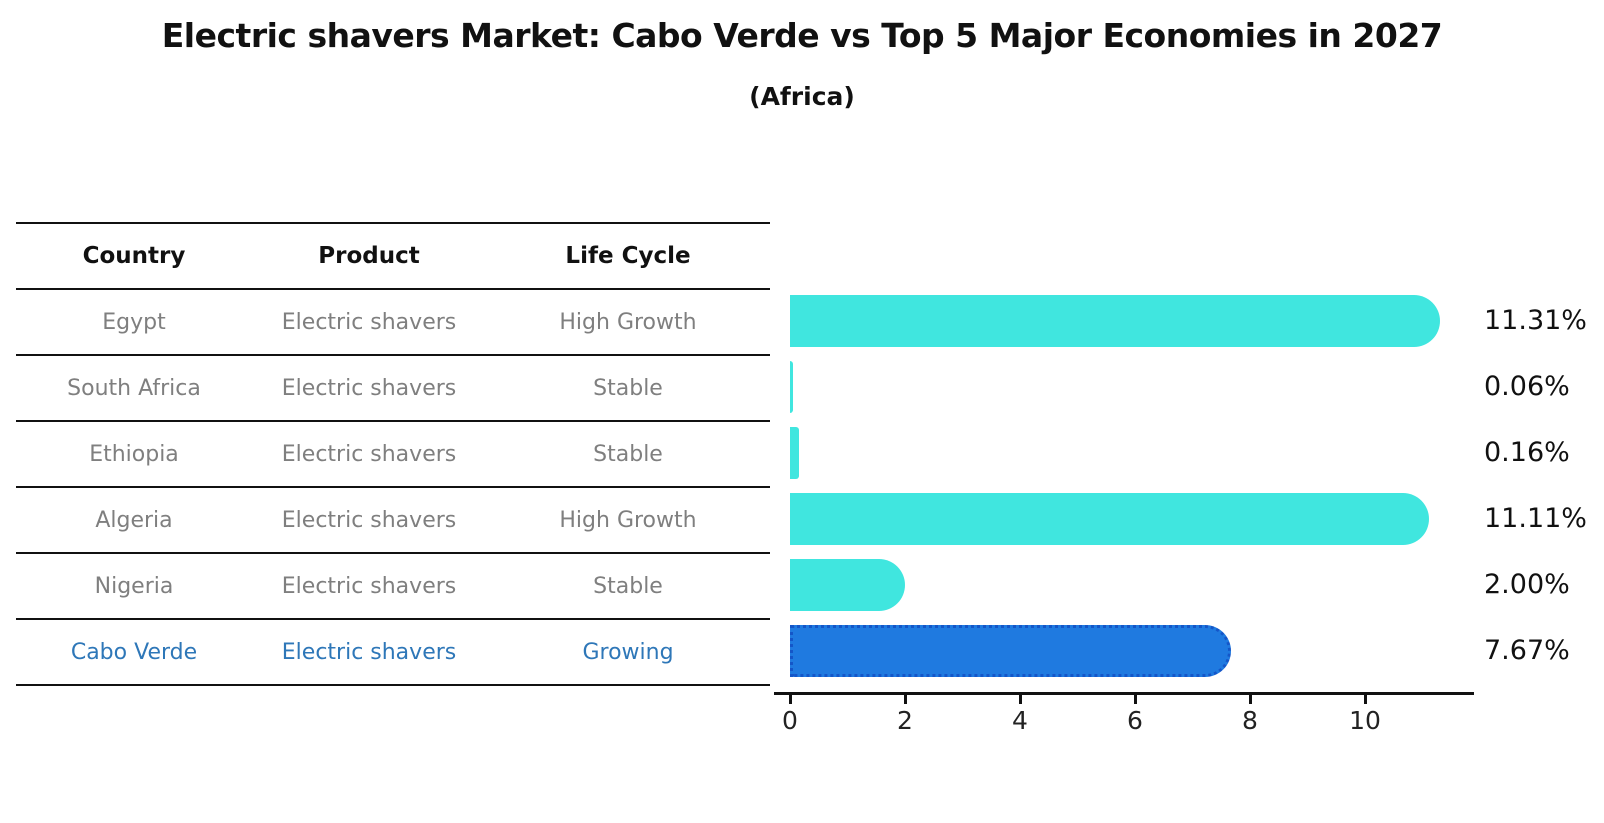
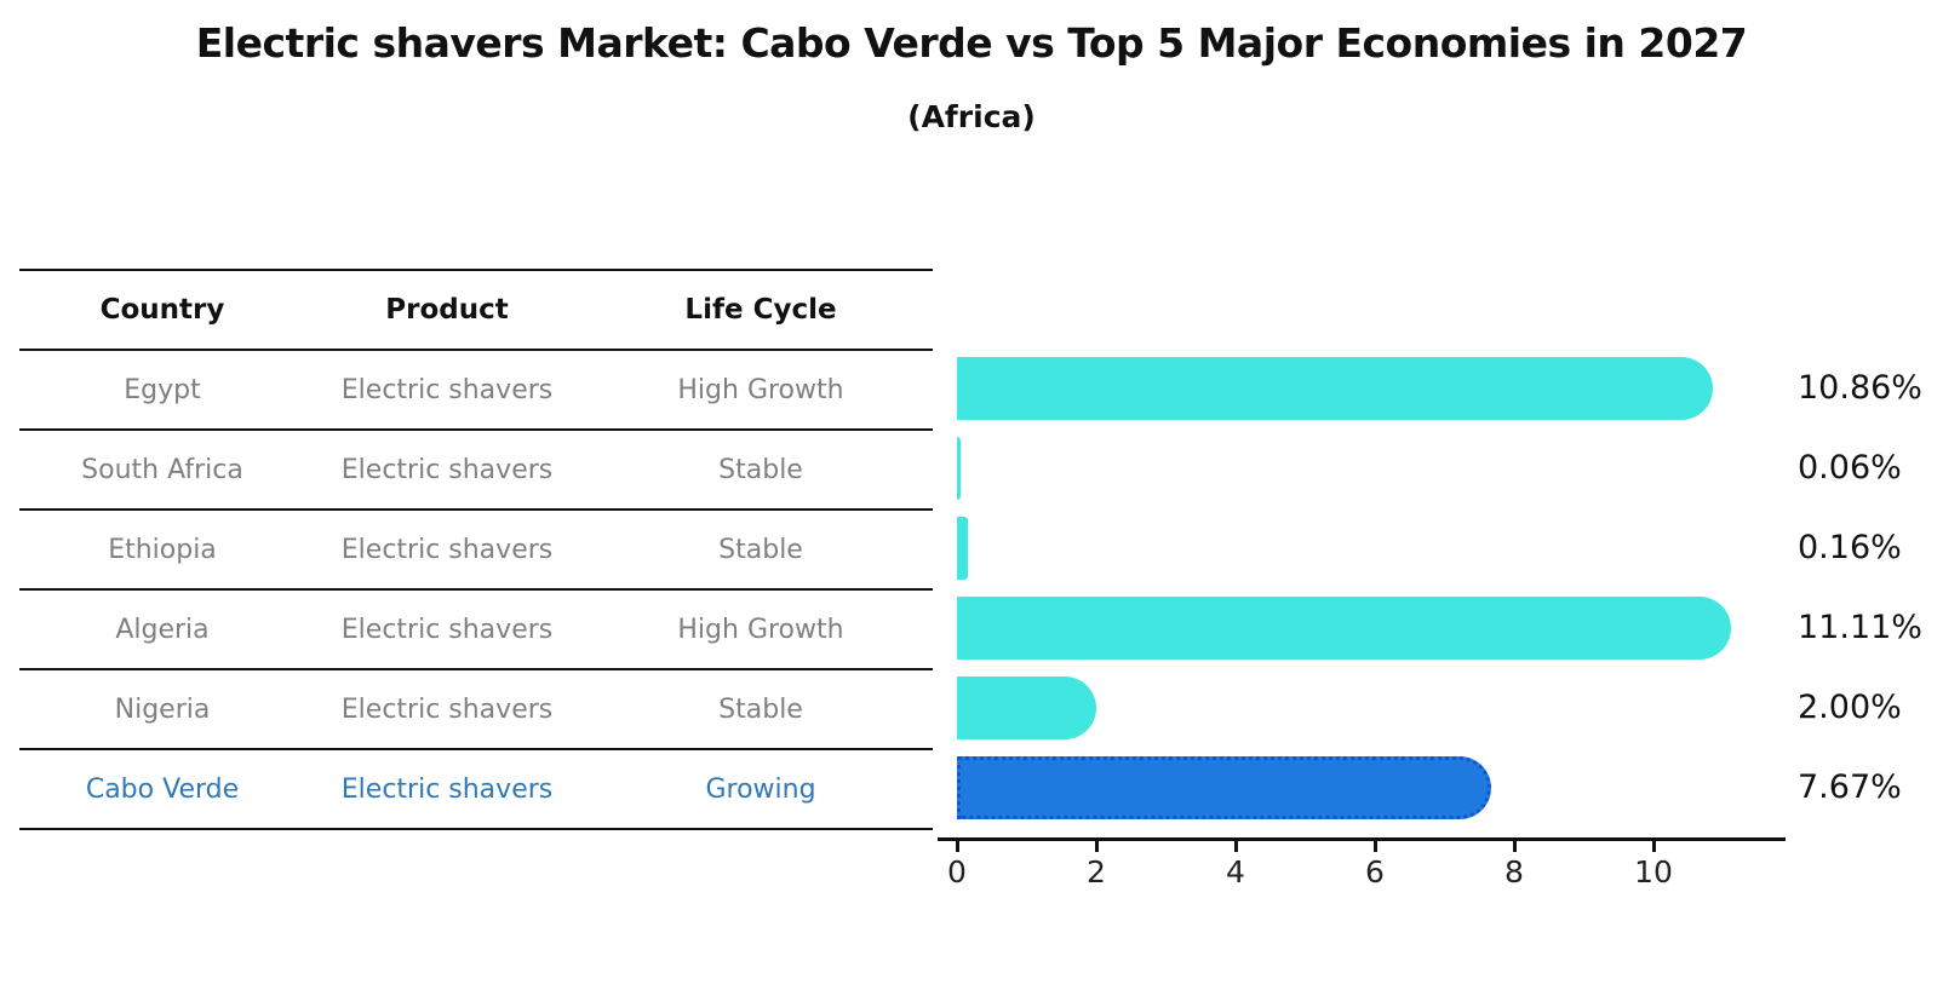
Egypt: 11.31% -> 10.86%
